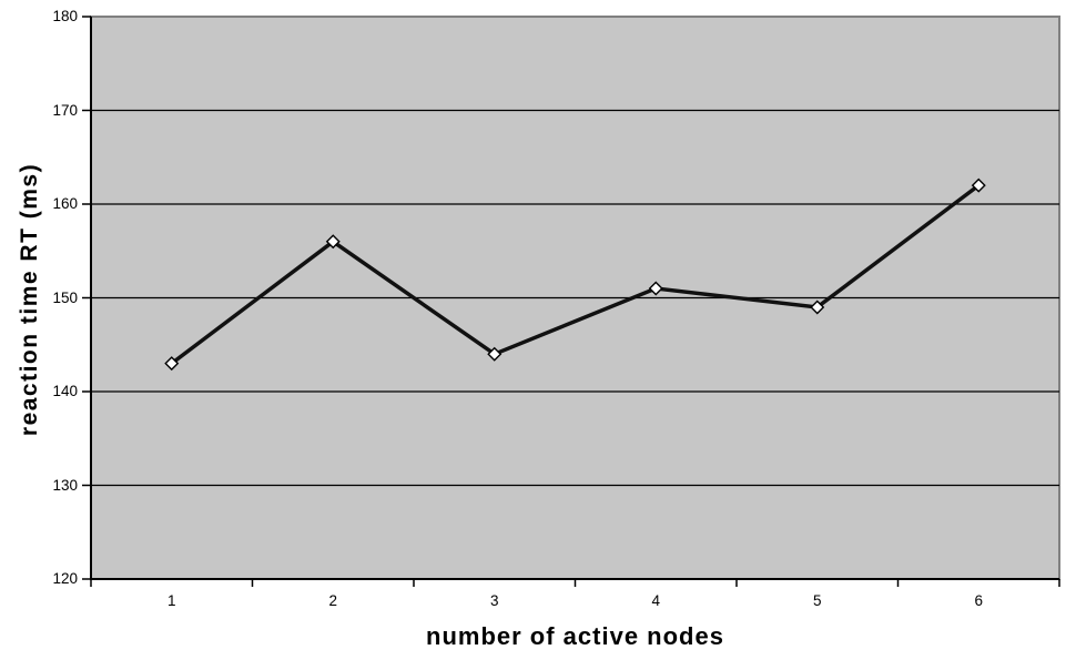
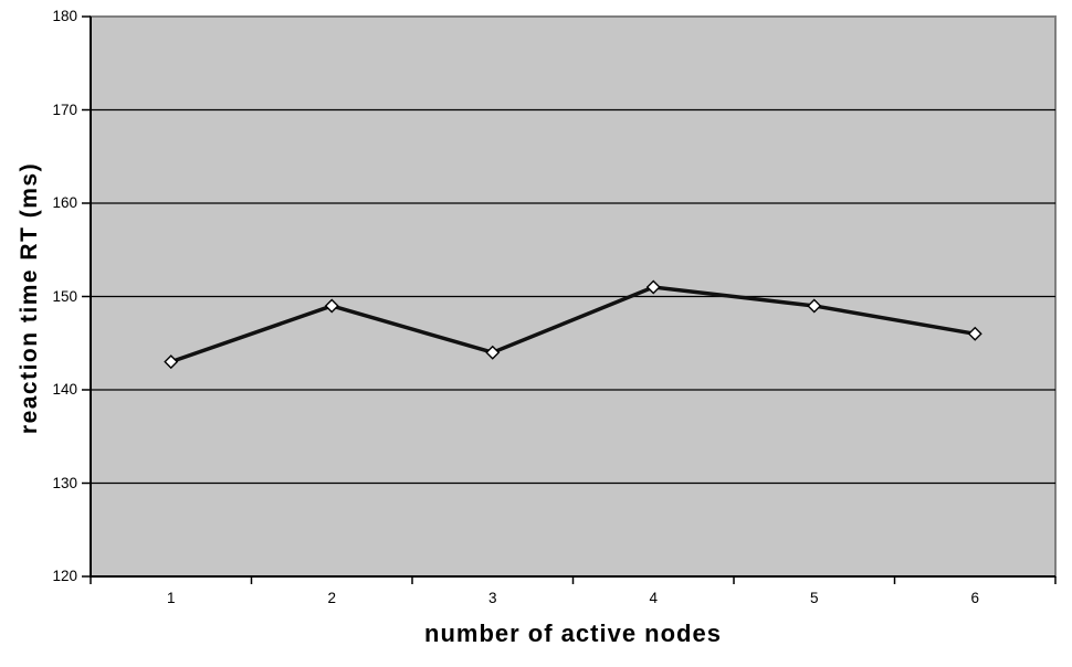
2: 156 -> 149
6: 162 -> 146
